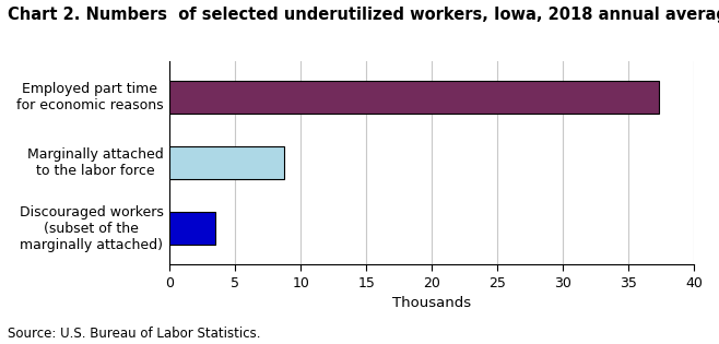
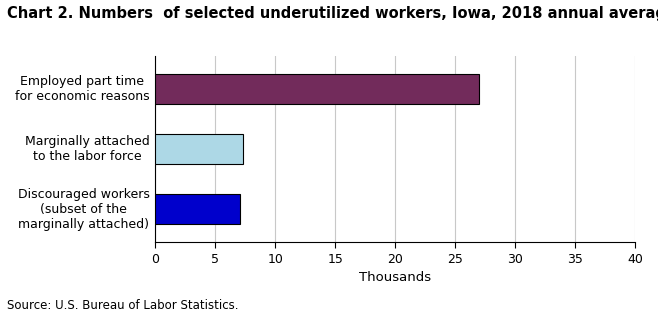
Employed part time for economic reasons: 37.3 -> 27.0
Marginally attached to the labor force: 8.7 -> 7.3
Discouraged workers (subset of the marginally attached): 3.5 -> 7.1
